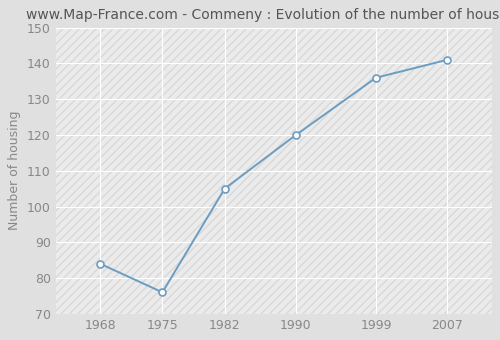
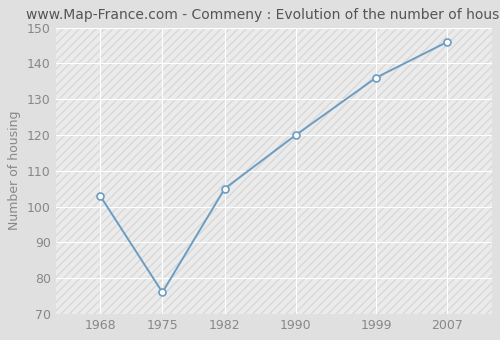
1968: 84 -> 103
2007: 141 -> 146
